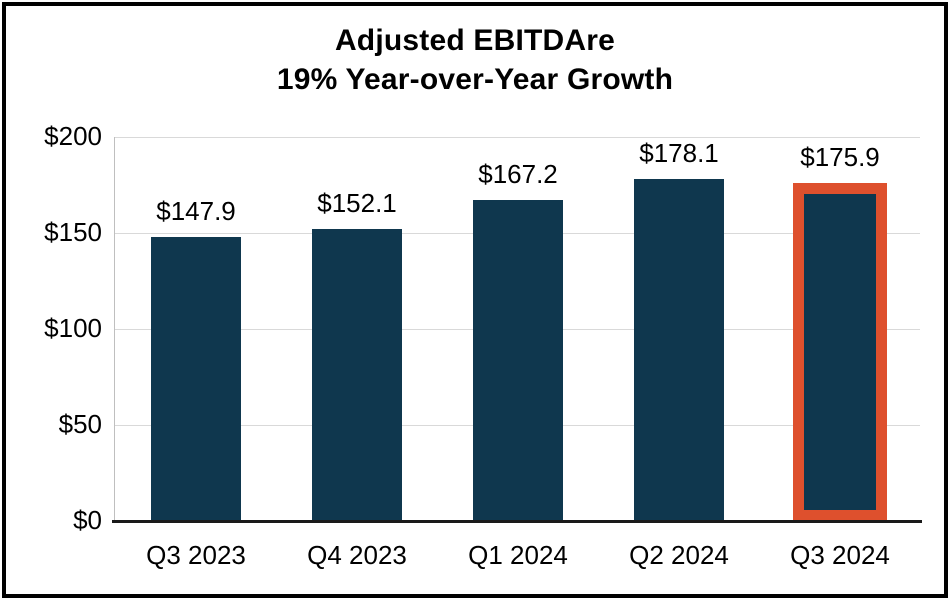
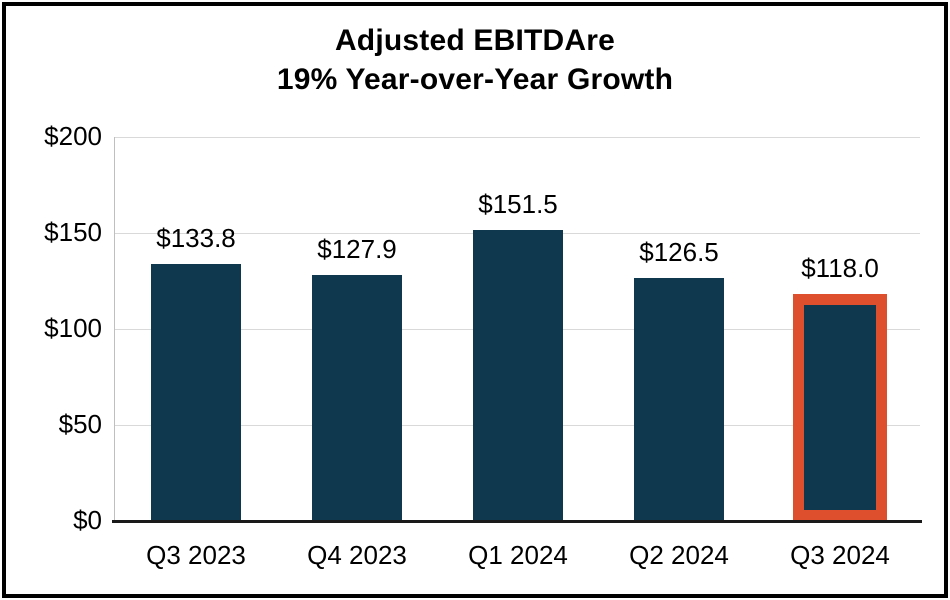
Q3 2023: $147.9 -> $133.8
Q4 2023: $152.1 -> $127.9
Q1 2024: $167.2 -> $151.5
Q2 2024: $178.1 -> $126.5
Q3 2024: $175.9 -> $118.0
